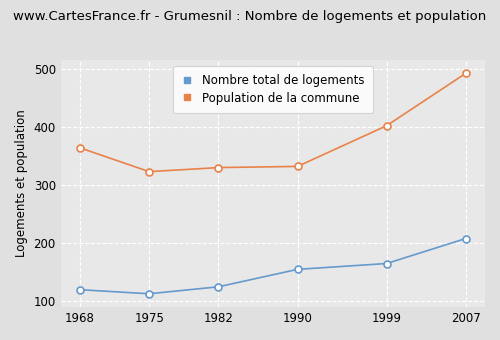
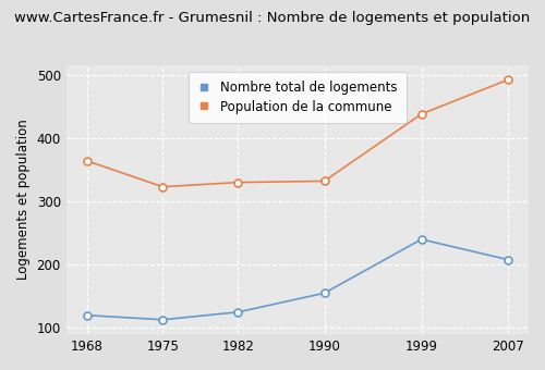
Nombre total de logements/1999: 165 -> 240
Population de la commune/1999: 402 -> 438
